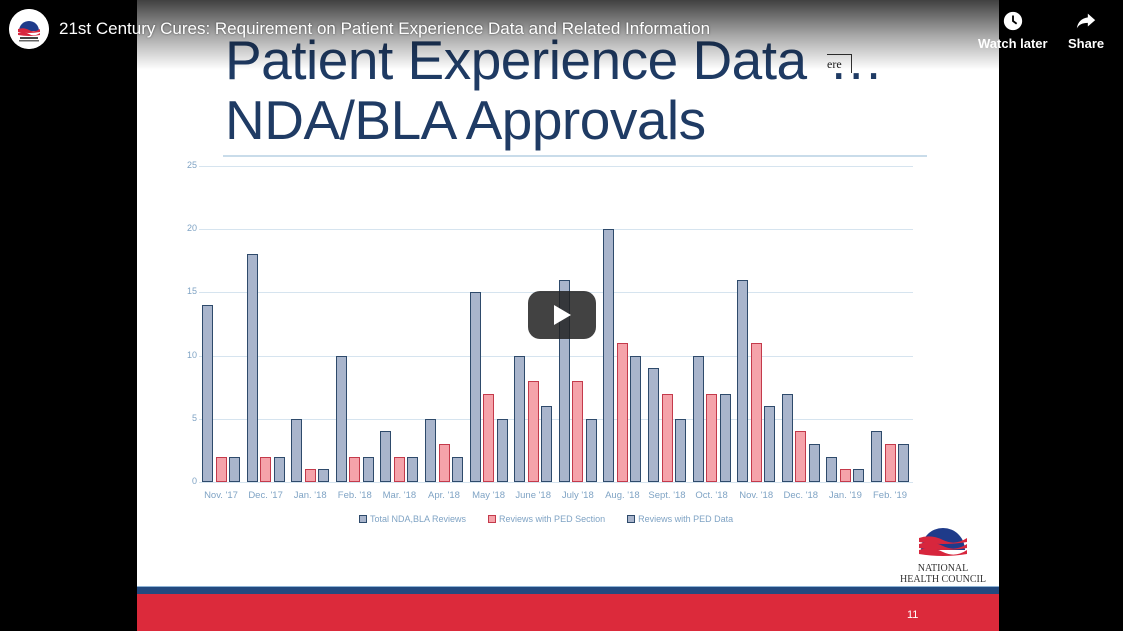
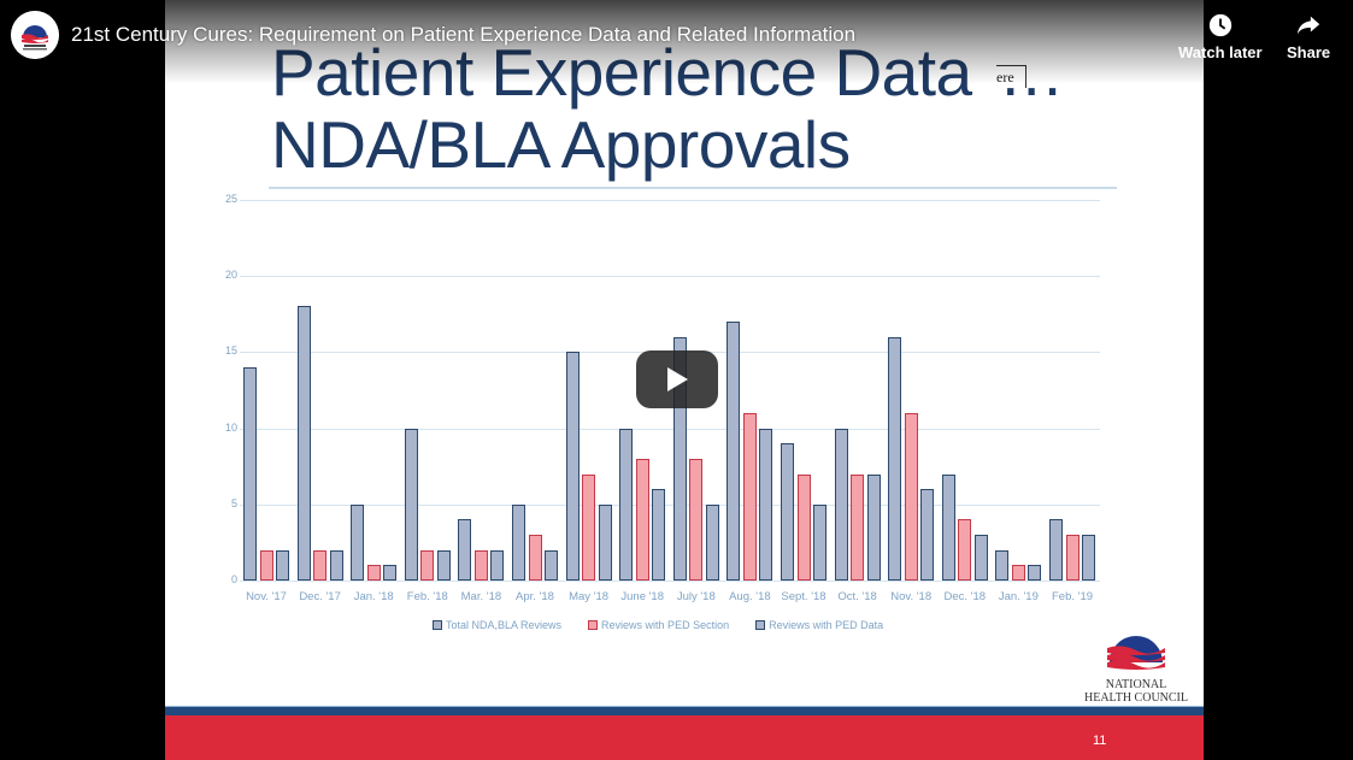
Total NDA,BLA Reviews/Aug. '18: 20 -> 17
